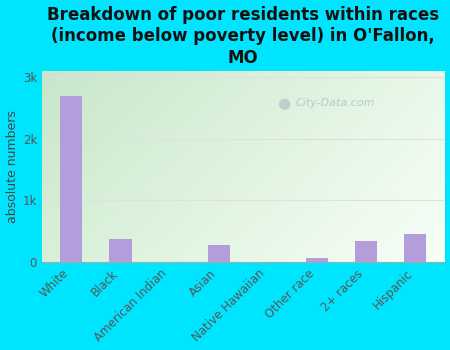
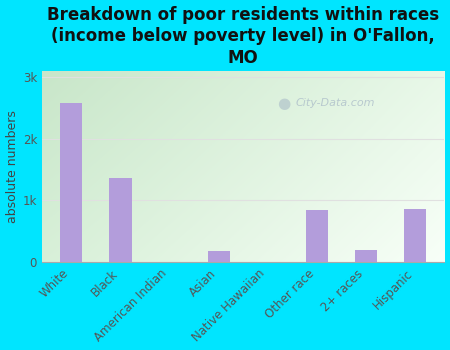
White: 2.70k -> 2.58k
Black: 0.37k -> 1.36k
Asian: 0.28k -> 0.18k
Other race: 0.06k -> 0.84k
2+ races: 0.35k -> 0.20k
Hispanic: 0.45k -> 0.86k
